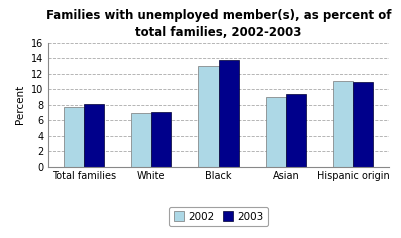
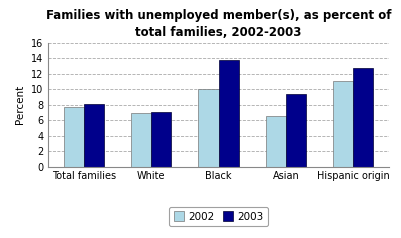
2002/Black: 13.0 -> 10.0
2002/Asian: 9.0 -> 6.6
2003/Hispanic origin: 11.0 -> 12.8
